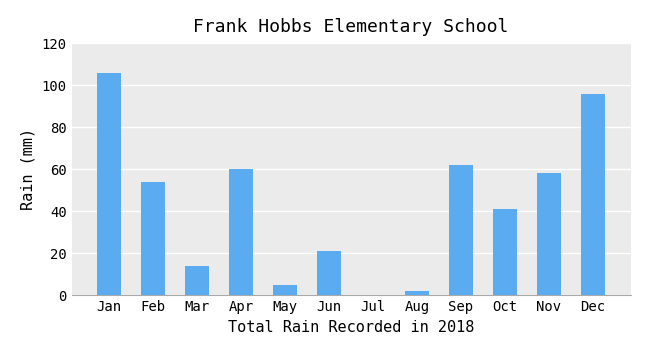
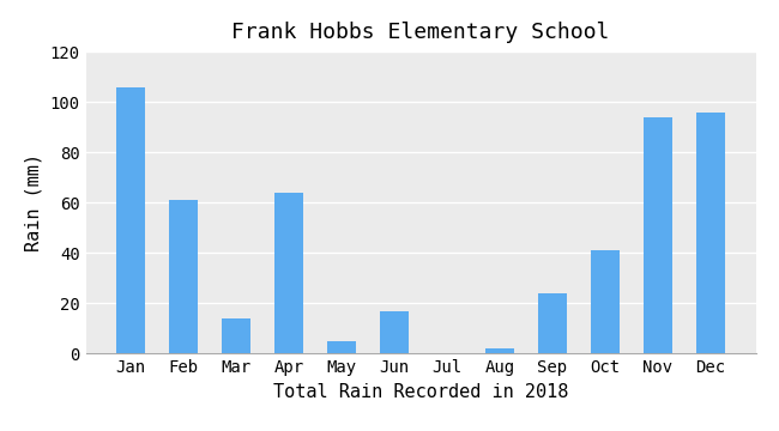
Feb: 54 -> 61
Apr: 60 -> 64
Jun: 21 -> 17
Sep: 62 -> 24
Nov: 58 -> 94
